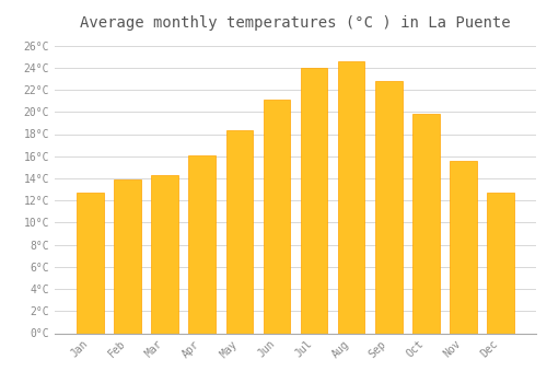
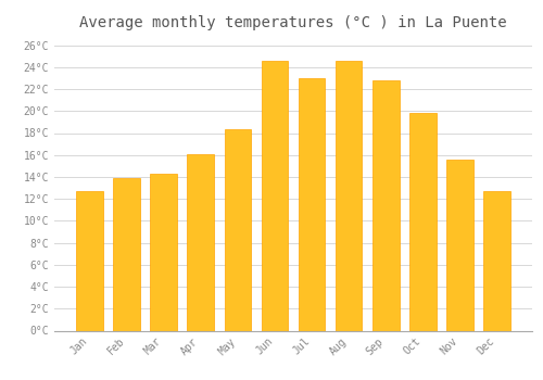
Jun: 21.1°C -> 24.6°C
Jul: 24.0°C -> 23.0°C
